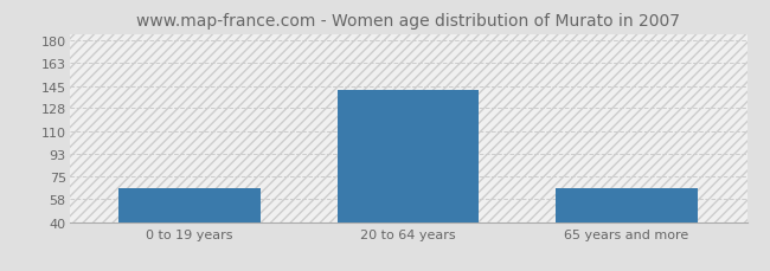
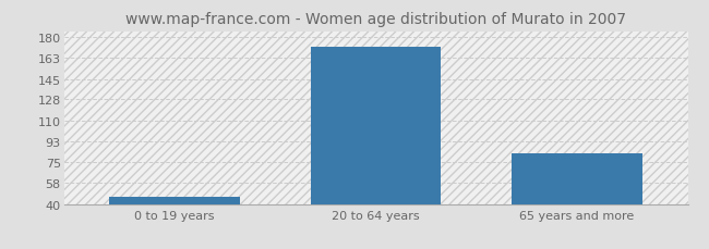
0 to 19 years: 66 -> 46
20 to 64 years: 142 -> 172
65 years and more: 66 -> 83
